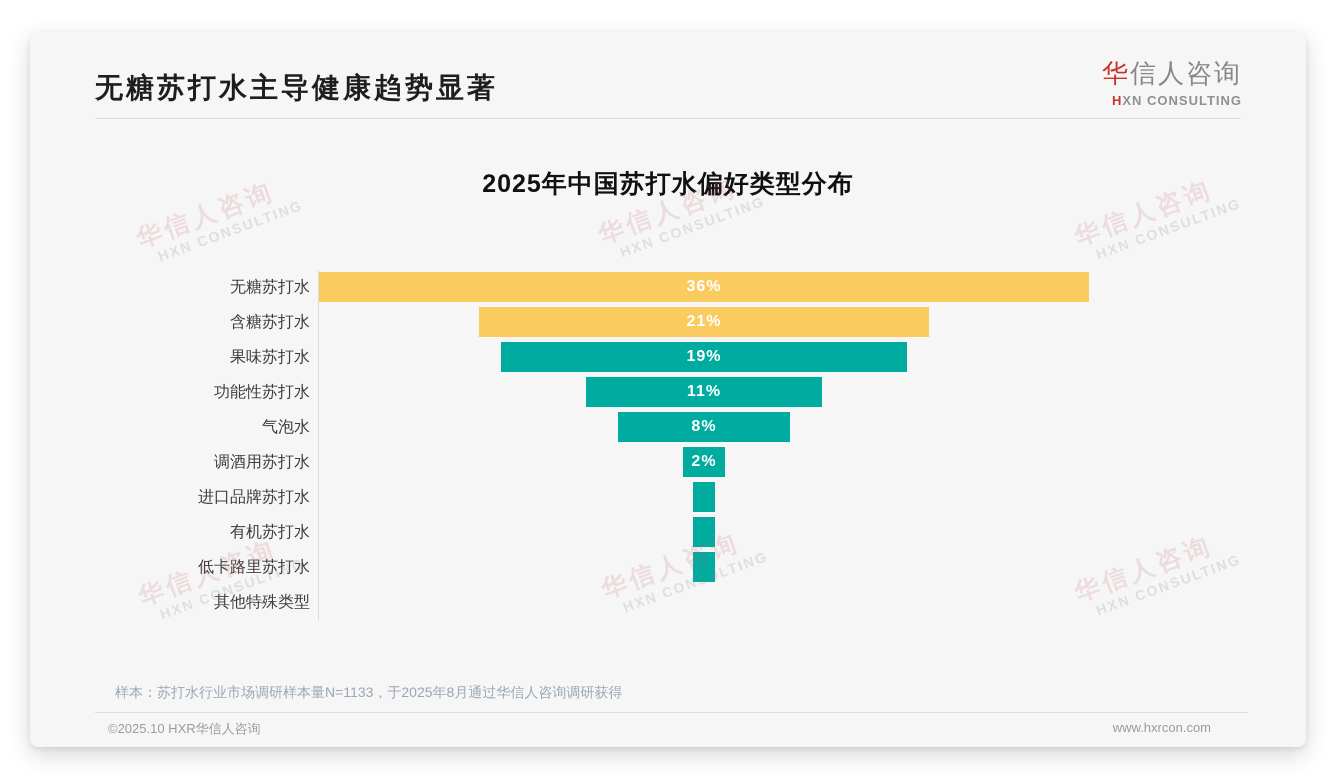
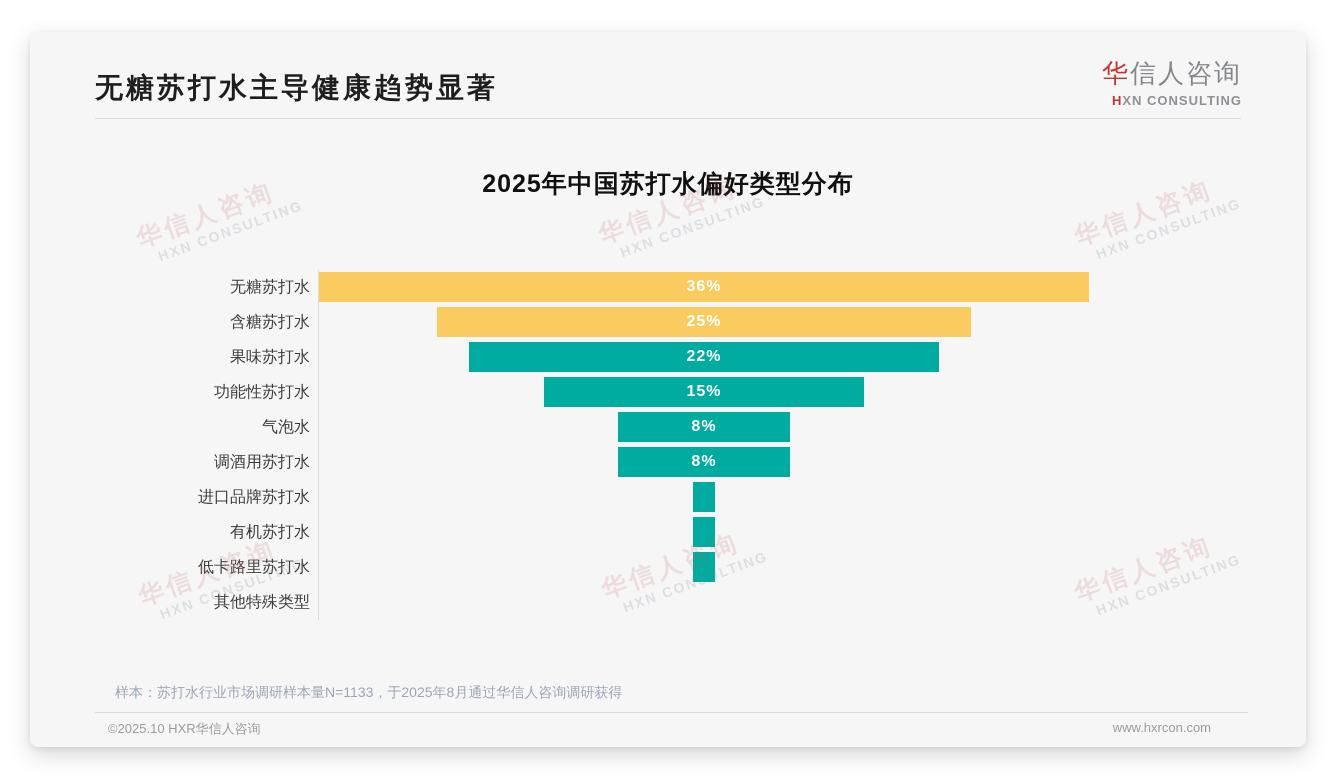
含糖苏打水: 21% -> 25%
果味苏打水: 19% -> 22%
功能性苏打水: 11% -> 15%
调酒用苏打水: 2% -> 8%
